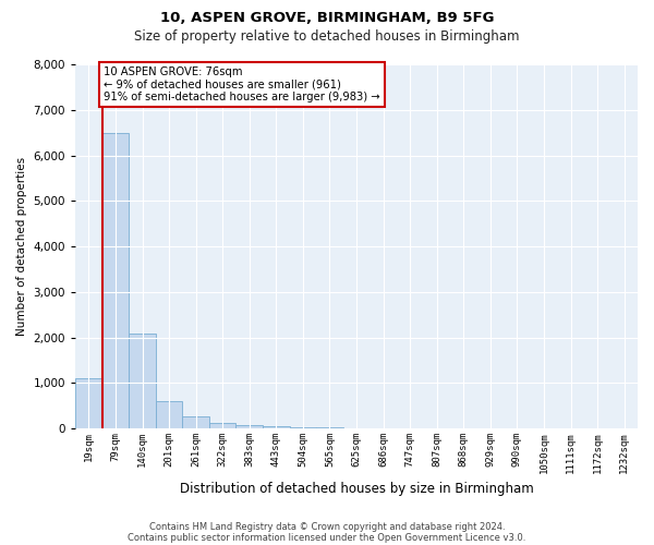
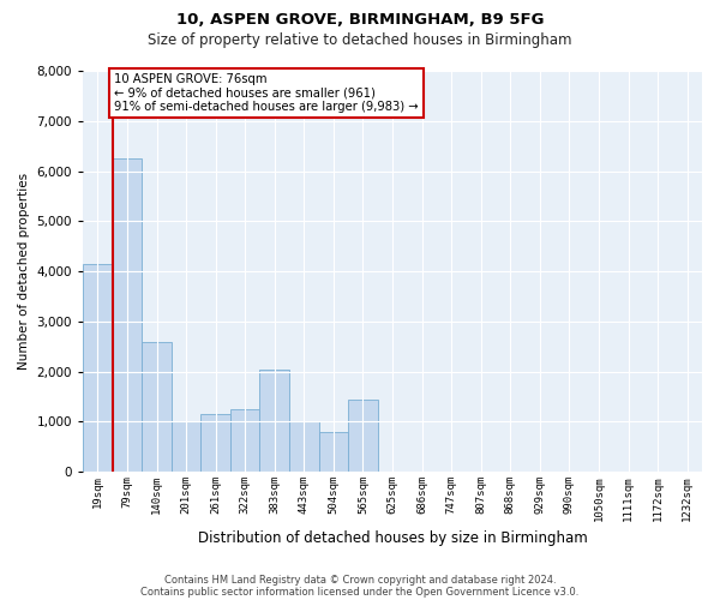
19sqm: 1,100 -> 4,150
79sqm: 6,500 -> 6,250
140sqm: 2,100 -> 2,600
201sqm: 600 -> 1,000
261sqm: 280 -> 1,150
322sqm: 130 -> 1,250
383sqm: 80 -> 2,050
443sqm: 50 -> 1,000
504sqm: 40 -> 800
565sqm: 30 -> 1,450
